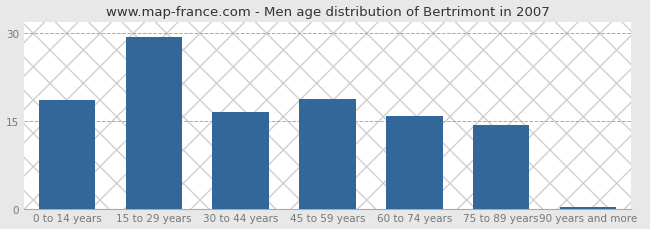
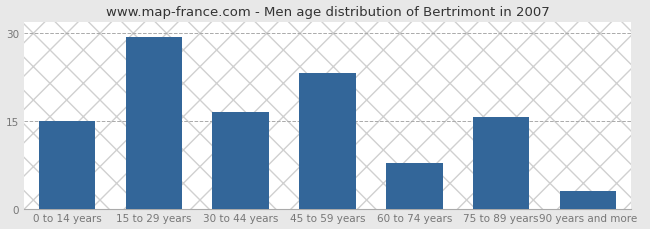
0 to 14 years: 18.5 -> 15.0
45 to 59 years: 18.8 -> 23.2
60 to 74 years: 15.9 -> 7.8
75 to 89 years: 14.3 -> 15.6
90 years and more: 0.3 -> 3.0
